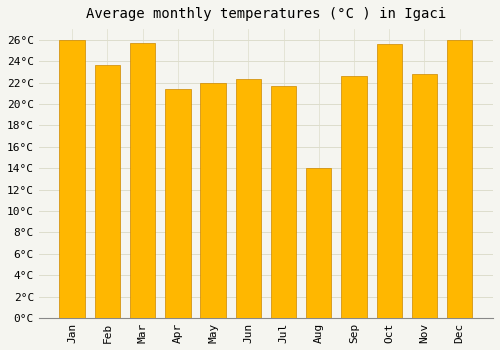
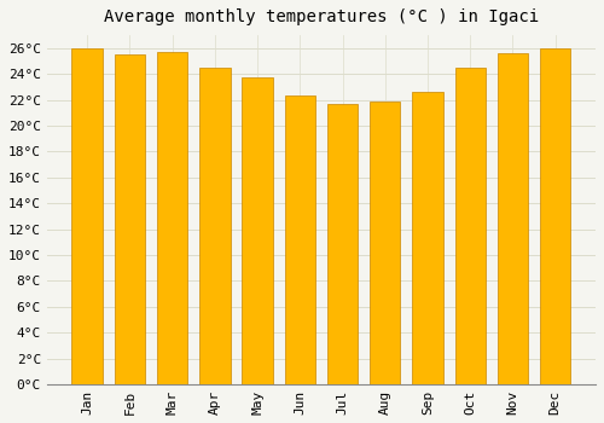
Feb: 23.6°C -> 25.5°C
Apr: 21.4°C -> 24.5°C
May: 22.0°C -> 23.7°C
Aug: 14.0°C -> 21.9°C
Oct: 25.6°C -> 24.5°C
Nov: 22.8°C -> 25.6°C
